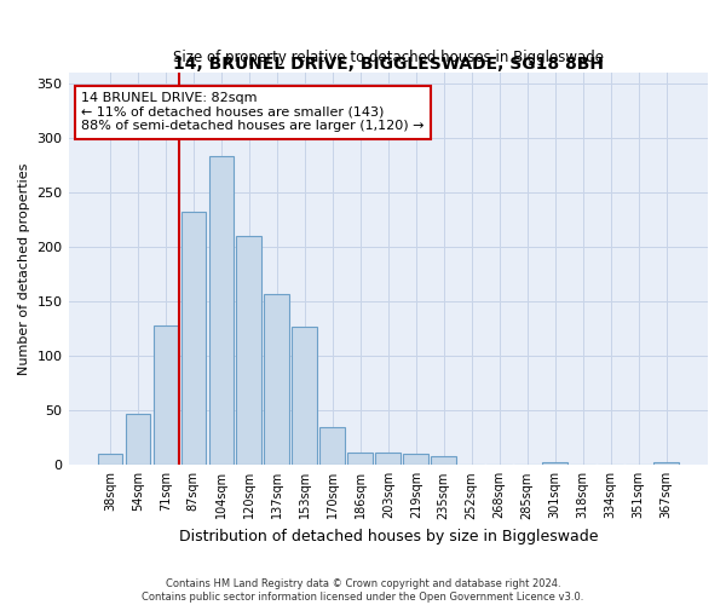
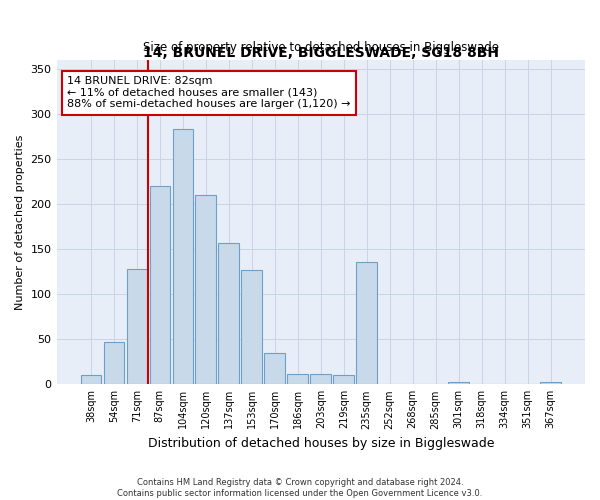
87sqm: 232 -> 220
235sqm: 8 -> 136
